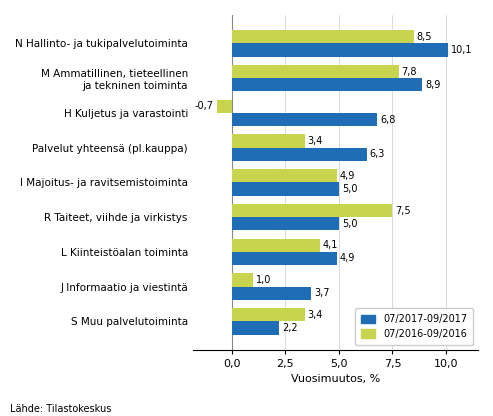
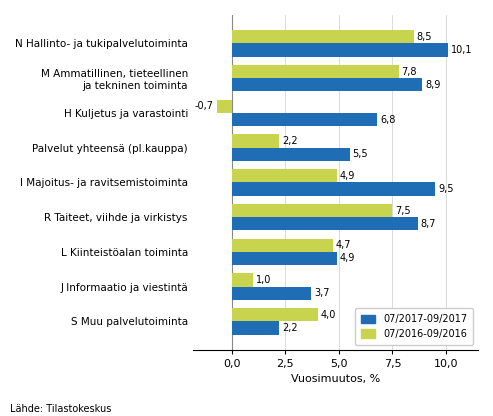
07/2016-09/2016/Palvelut yhteensä (pl.kauppa): 3,4 -> 2,2
07/2017-09/2017/Palvelut yhteensä (pl.kauppa): 6,3 -> 5,5
07/2017-09/2017/I Majoitus- ja ravitsemistoiminta: 5,0 -> 9,5
07/2017-09/2017/R Taiteet, viihde ja virkistys: 5,0 -> 8,7
07/2016-09/2016/L Kiinteistöalan toiminta: 4,1 -> 4,7
07/2016-09/2016/S Muu palvelutoiminta: 3,4 -> 4,0
